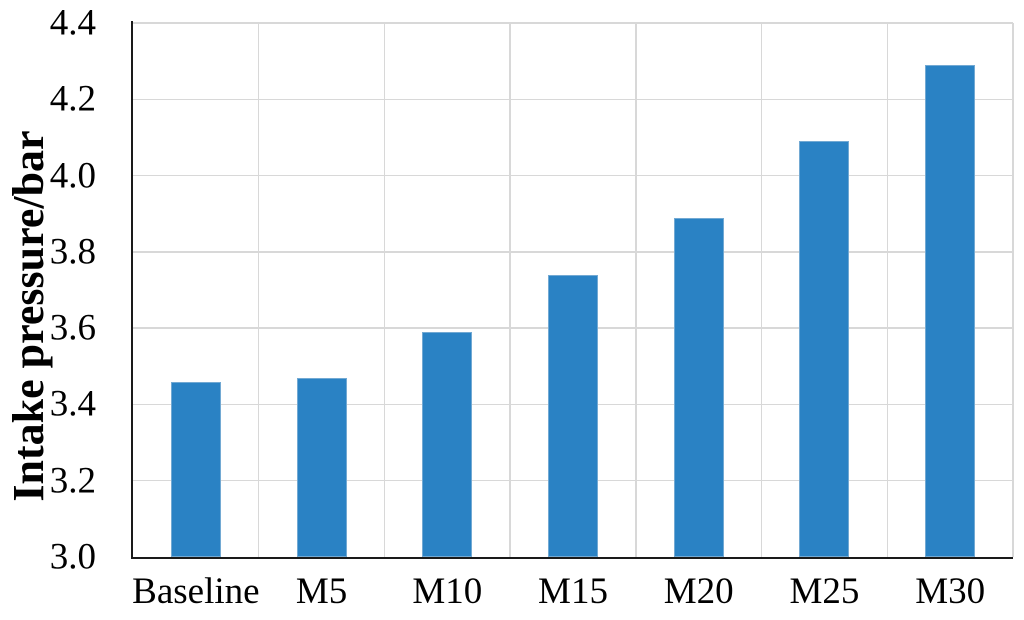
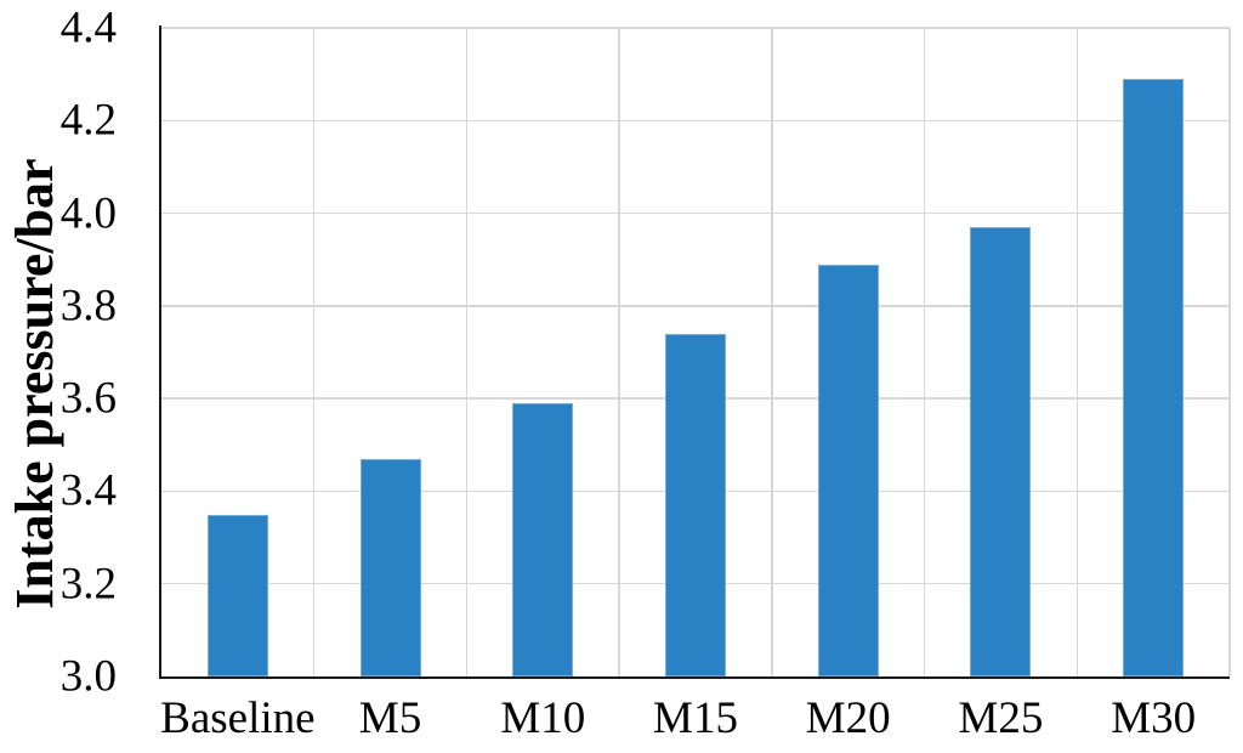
Baseline: 3.46 -> 3.35
M25: 4.09 -> 3.97
